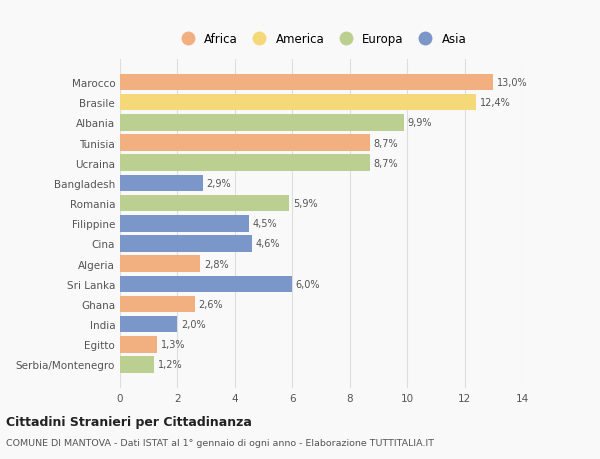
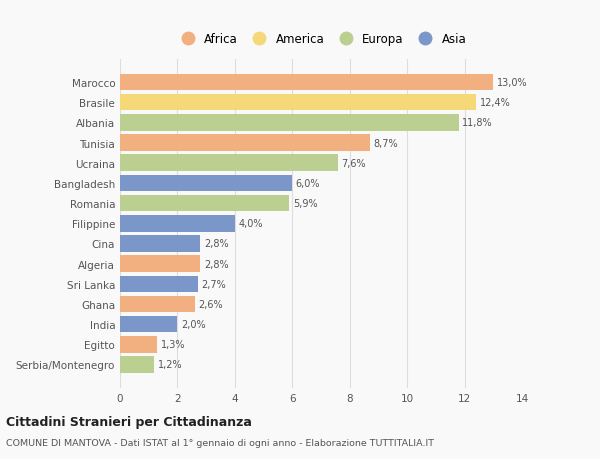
Albania: 9,9% -> 11,8%
Ucraina: 8,7% -> 7,6%
Bangladesh: 2,9% -> 6,0%
Filippine: 4,5% -> 4,0%
Cina: 4,6% -> 2,8%
Sri Lanka: 6,0% -> 2,7%
